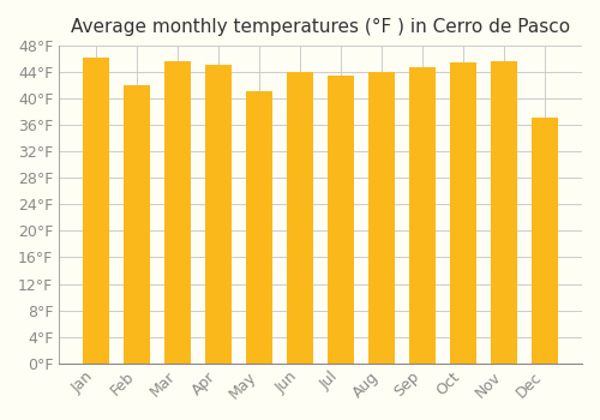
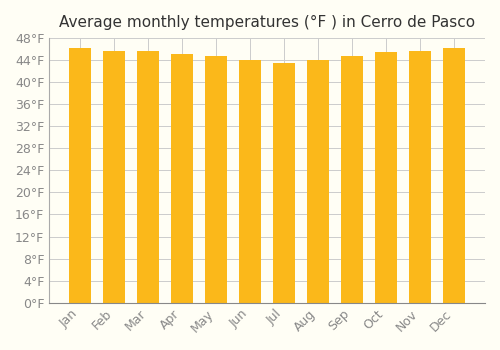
Feb: 42.0°F -> 45.7°F
May: 41.2°F -> 44.8°F
Dec: 37.2°F -> 46.2°F
